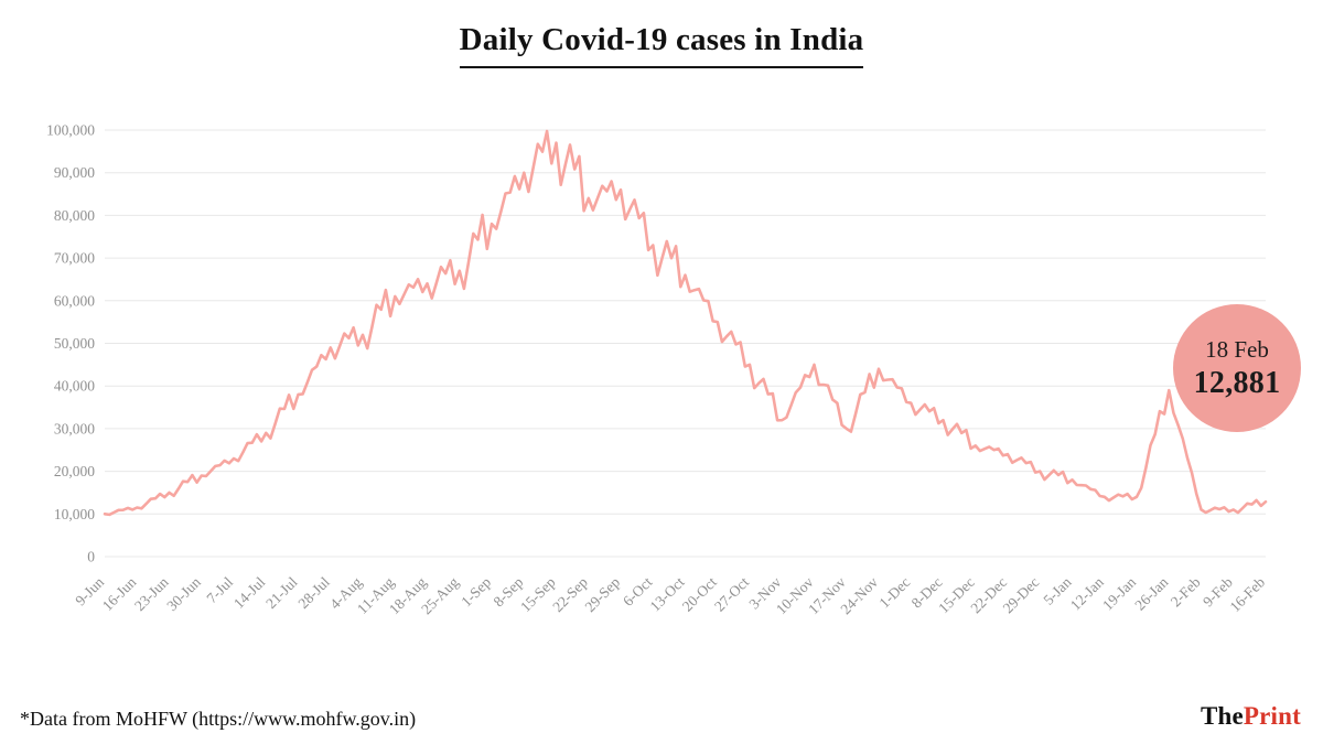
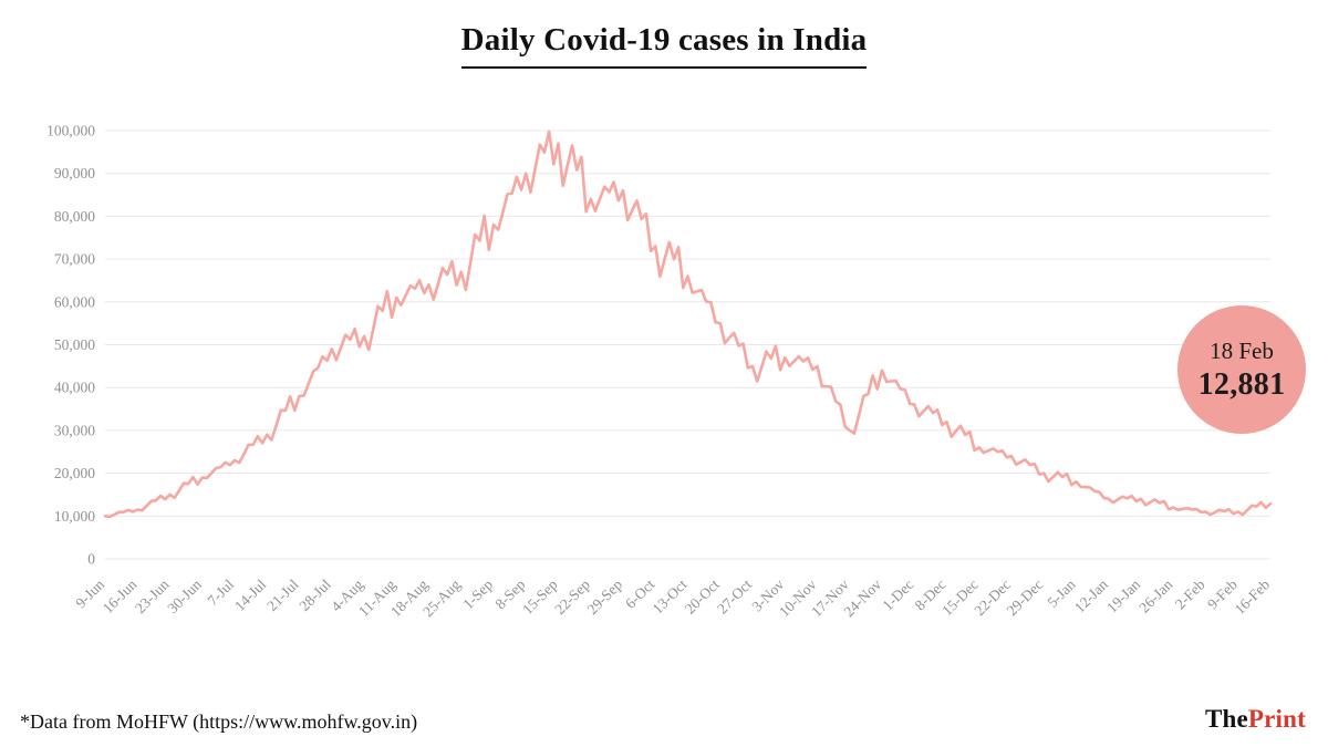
3-Nov: 32000 -> 47000
26-Jan: 39000 -> 12000
